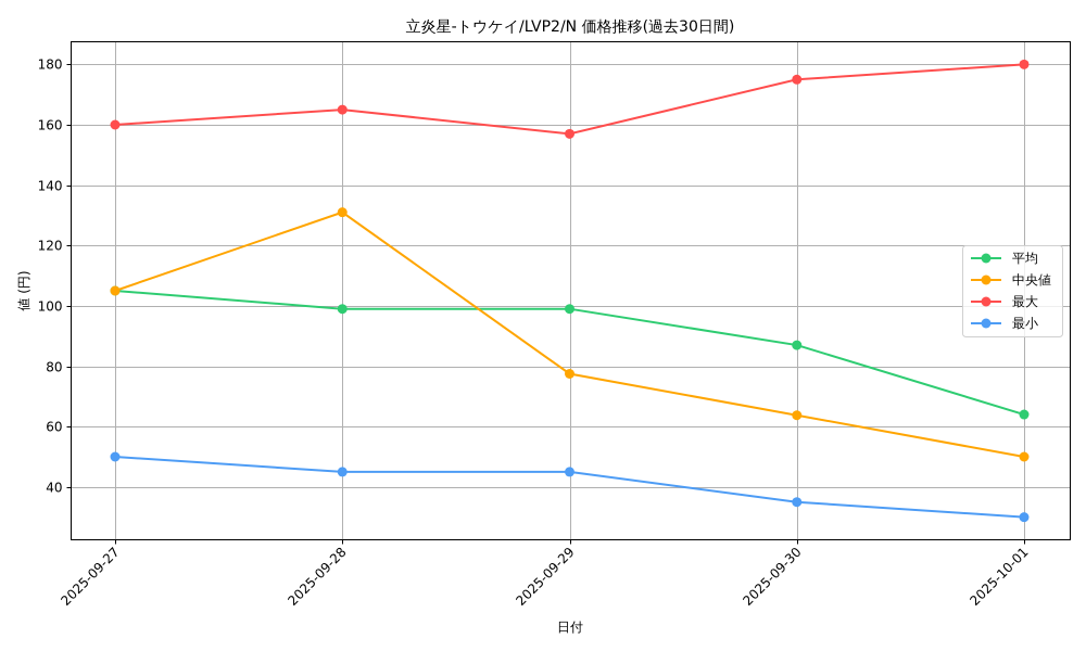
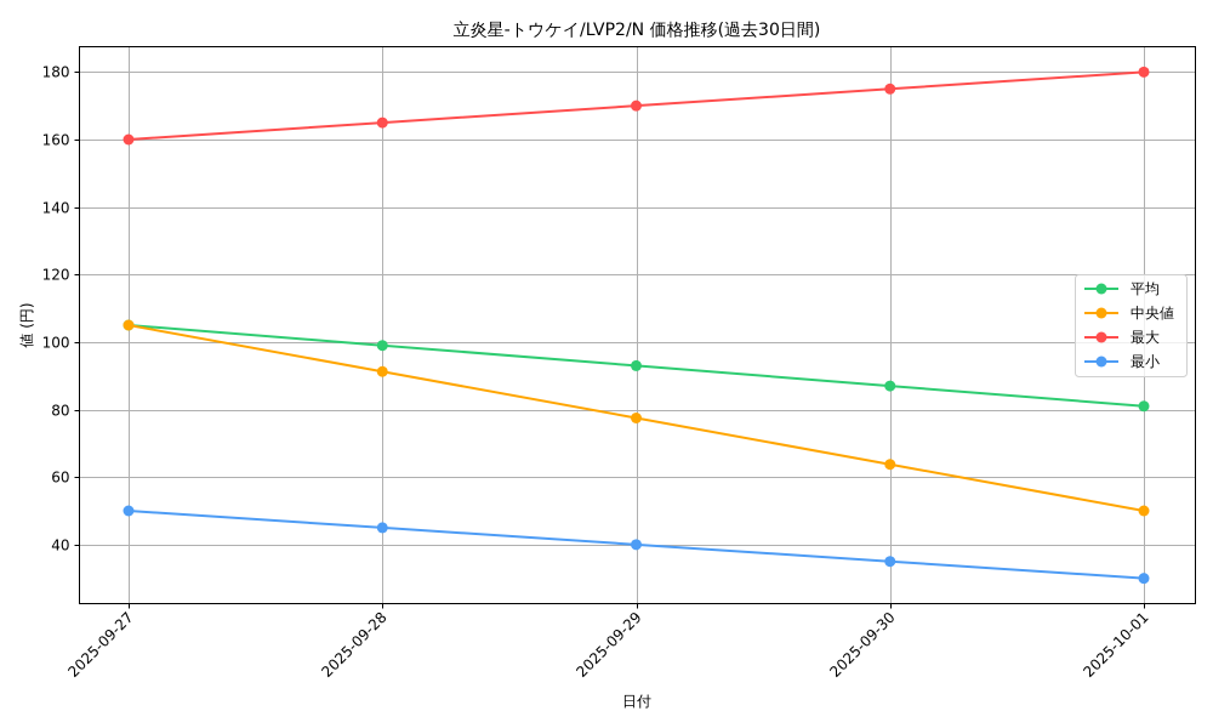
中央値/2025-09-28: 131 -> 91
平均/2025-09-29: 99 -> 93
最大/2025-09-29: 157 -> 170
最小/2025-09-29: 45 -> 40
平均/2025-10-01: 64 -> 81
